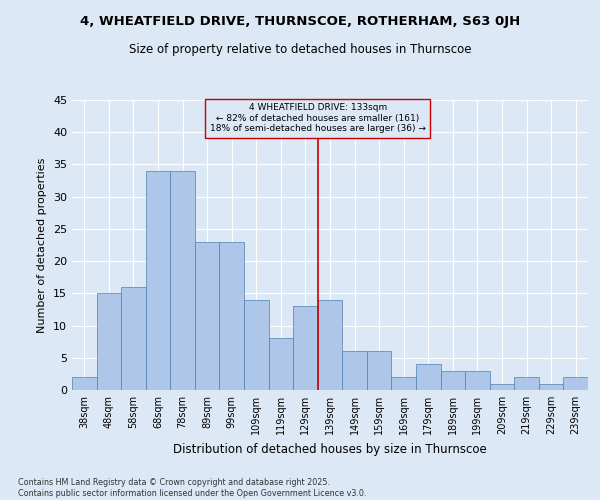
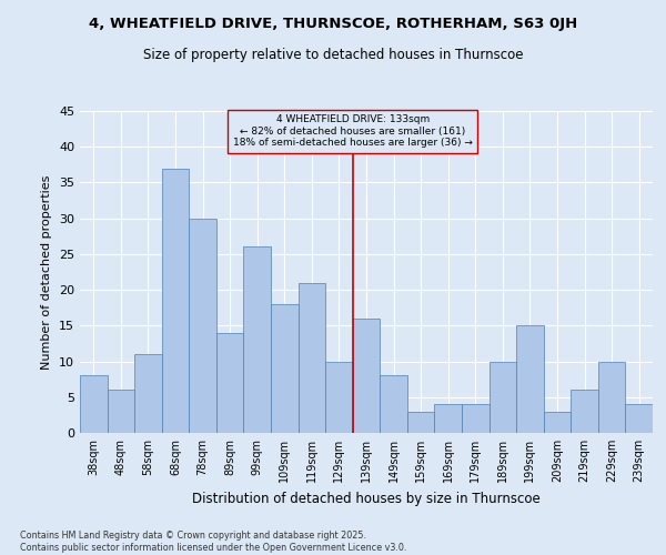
38sqm: 2 -> 8
48sqm: 15 -> 6
58sqm: 16 -> 11
68sqm: 34 -> 37
78sqm: 34 -> 30
89sqm: 23 -> 14
99sqm: 23 -> 26
109sqm: 14 -> 18
119sqm: 8 -> 21
129sqm: 13 -> 10
139sqm: 14 -> 16
149sqm: 6 -> 8
159sqm: 6 -> 3
169sqm: 2 -> 4
189sqm: 3 -> 10
199sqm: 3 -> 15
209sqm: 1 -> 3
219sqm: 2 -> 6
229sqm: 1 -> 10
239sqm: 2 -> 4
